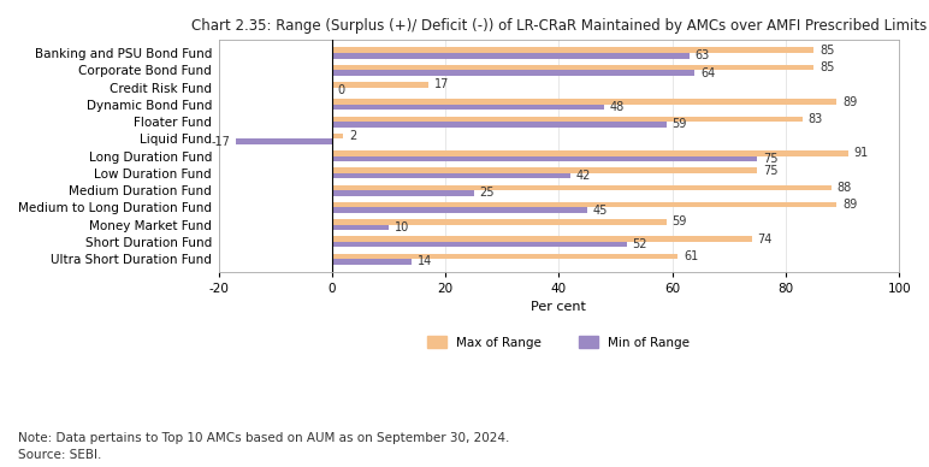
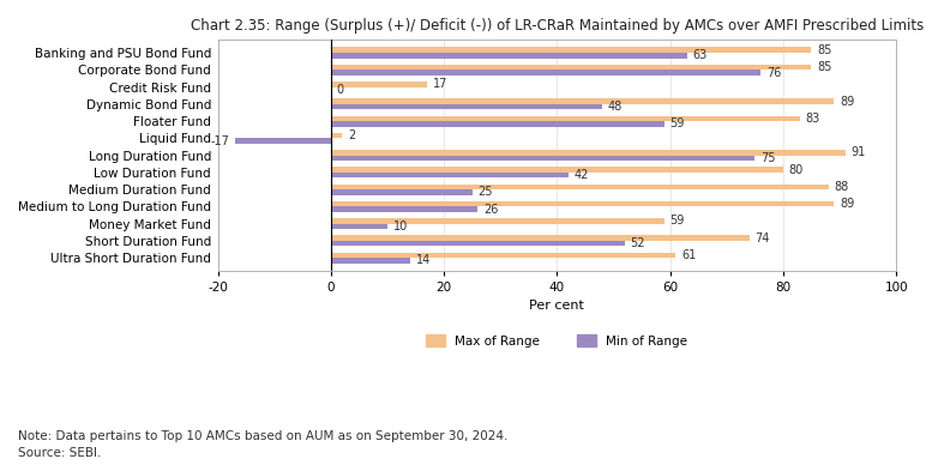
Min of Range/Corporate Bond Fund: 64 -> 76
Max of Range/Low Duration Fund: 75 -> 80
Min of Range/Medium to Long Duration Fund: 45 -> 26
